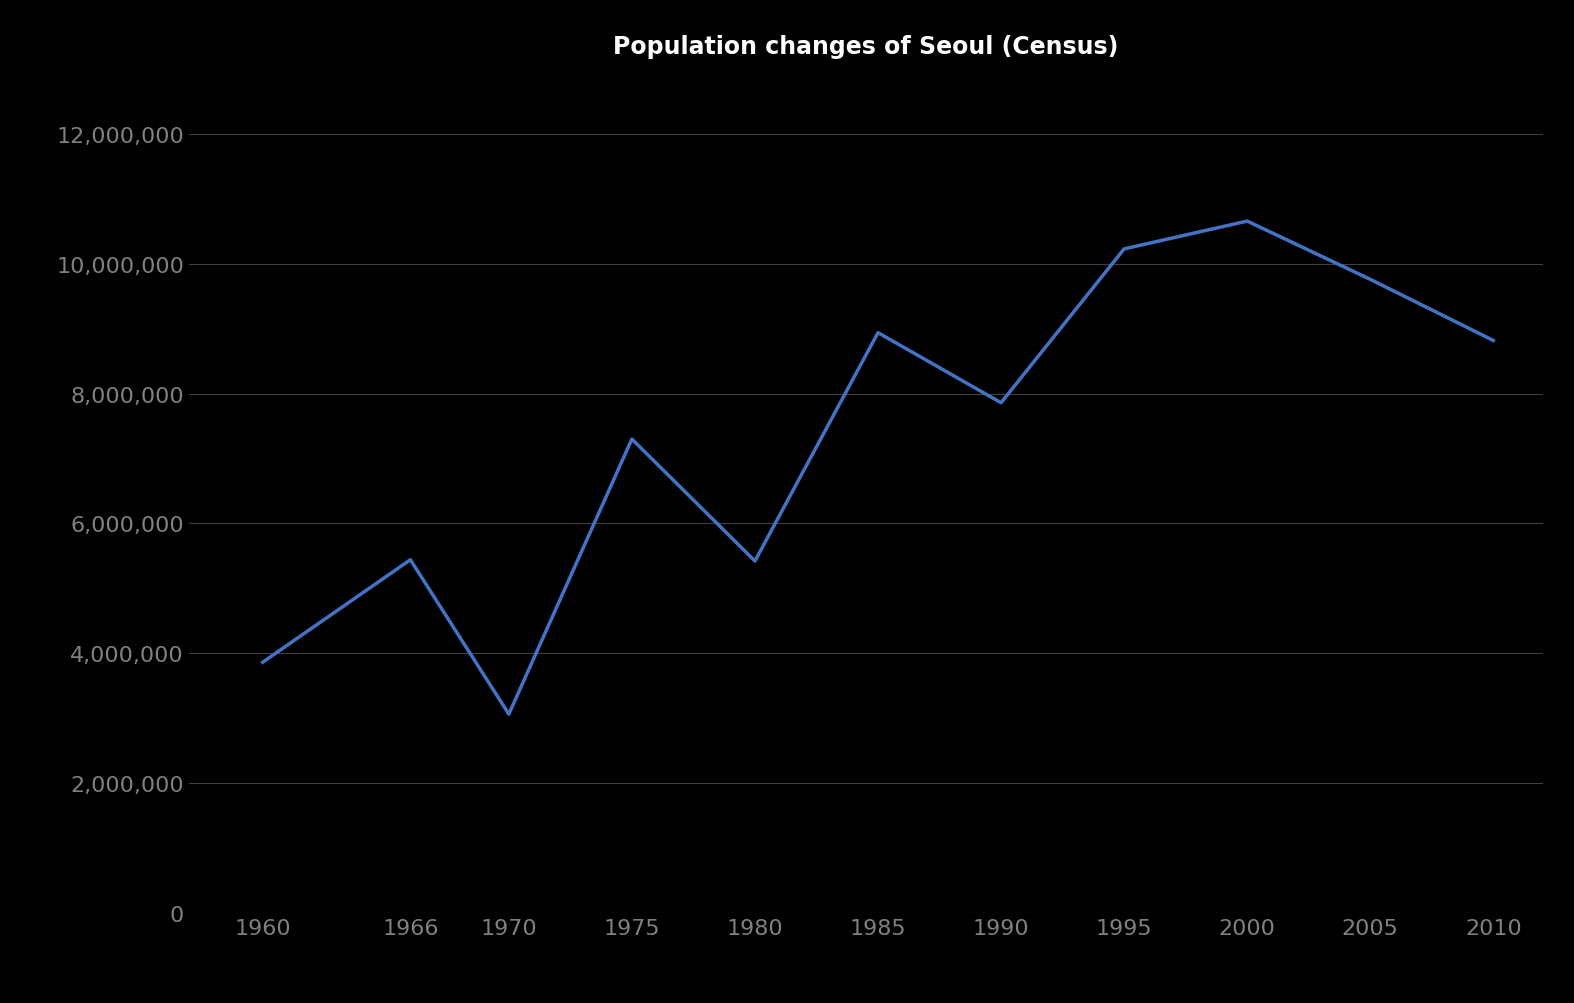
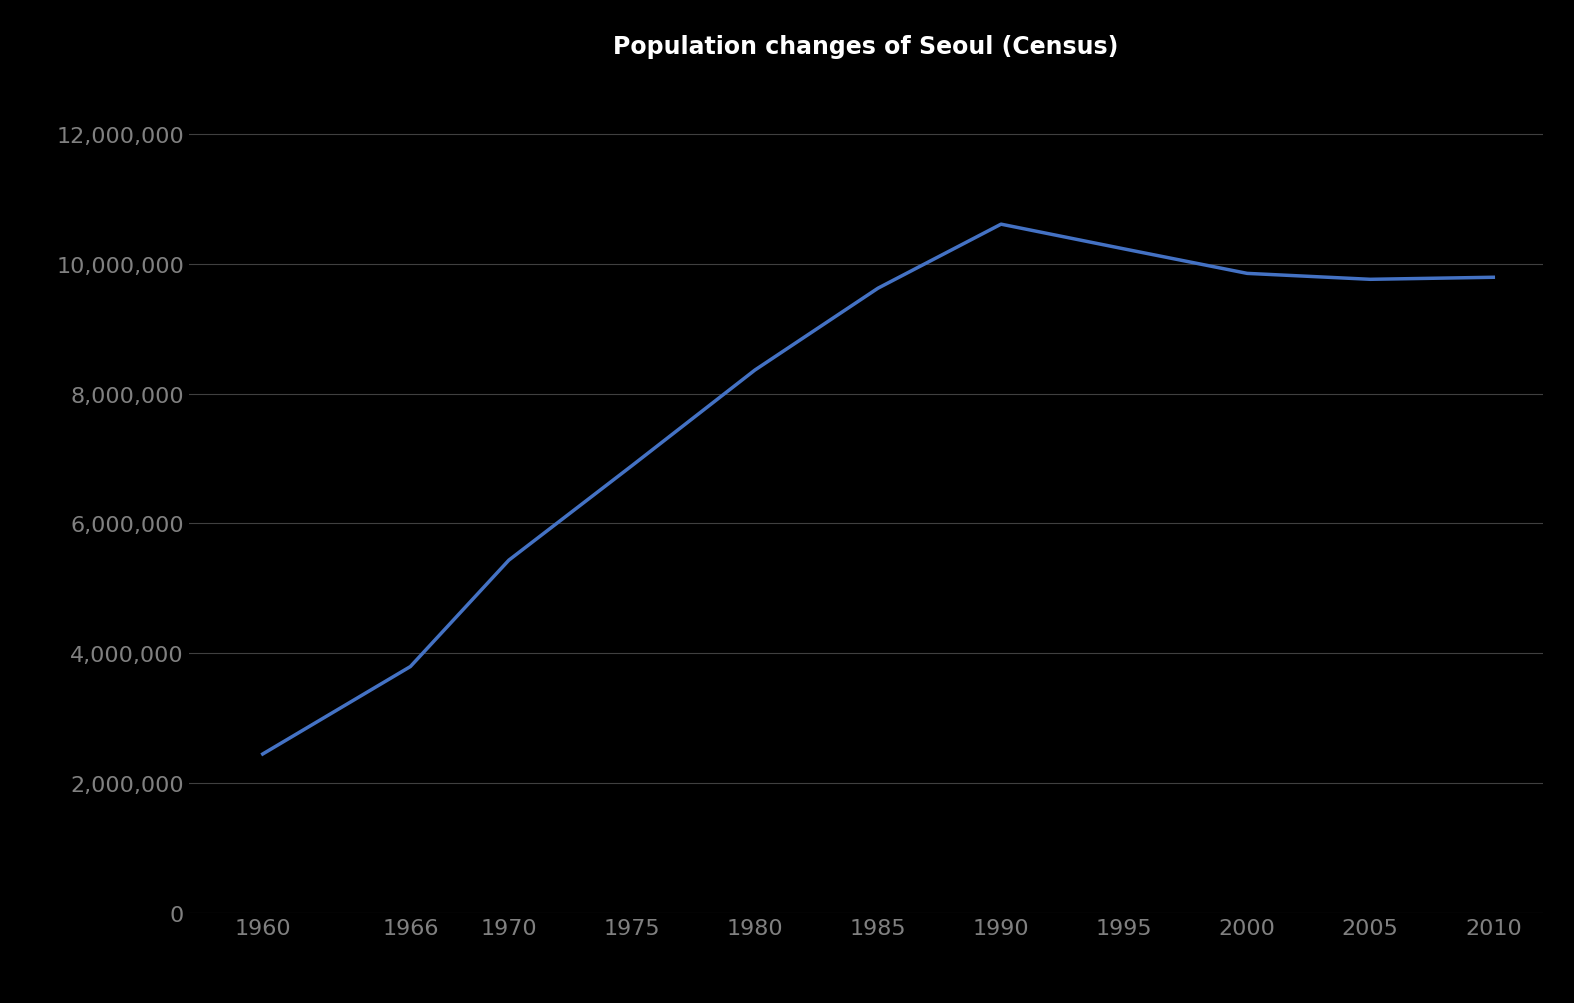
1960: 3,860,000 -> 2,450,000
1966: 5,440,000 -> 3,790,000
1970: 3,060,000 -> 5,430,000
1975: 7,300,000 -> 6,890,000
1980: 5,420,000 -> 8,360,000
1985: 8,940,000 -> 9,630,000
1990: 7,860,000 -> 10,610,000
2000: 10,660,000 -> 9,850,000
2010: 8,820,000 -> 9,790,000
